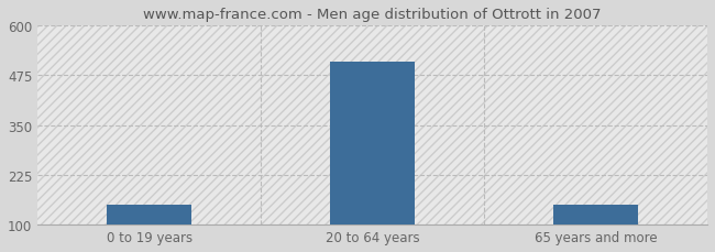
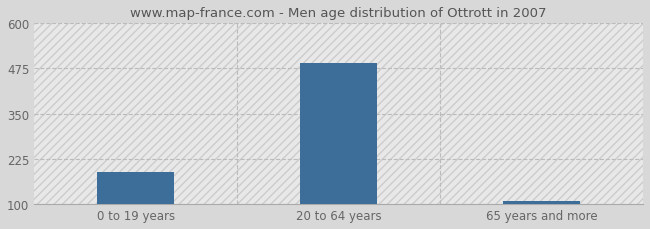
0 to 19 years: 150 -> 190
20 to 64 years: 510 -> 490
65 years and more: 150 -> 110
